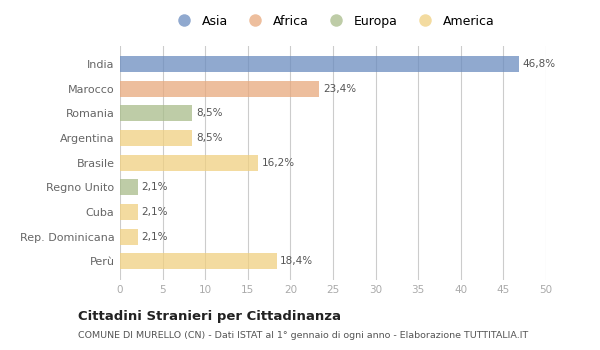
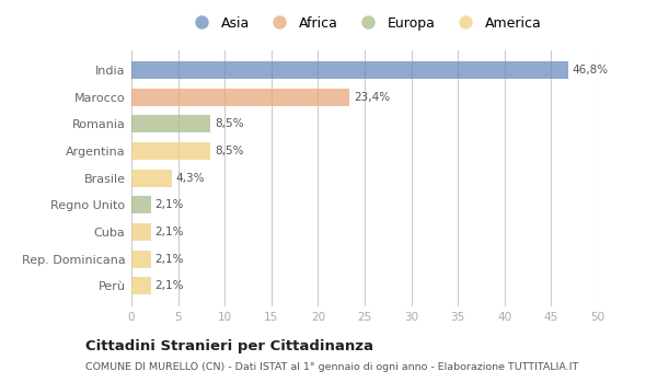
Brasile: 16,2% -> 4,3%
Perù: 18,4% -> 2,1%
